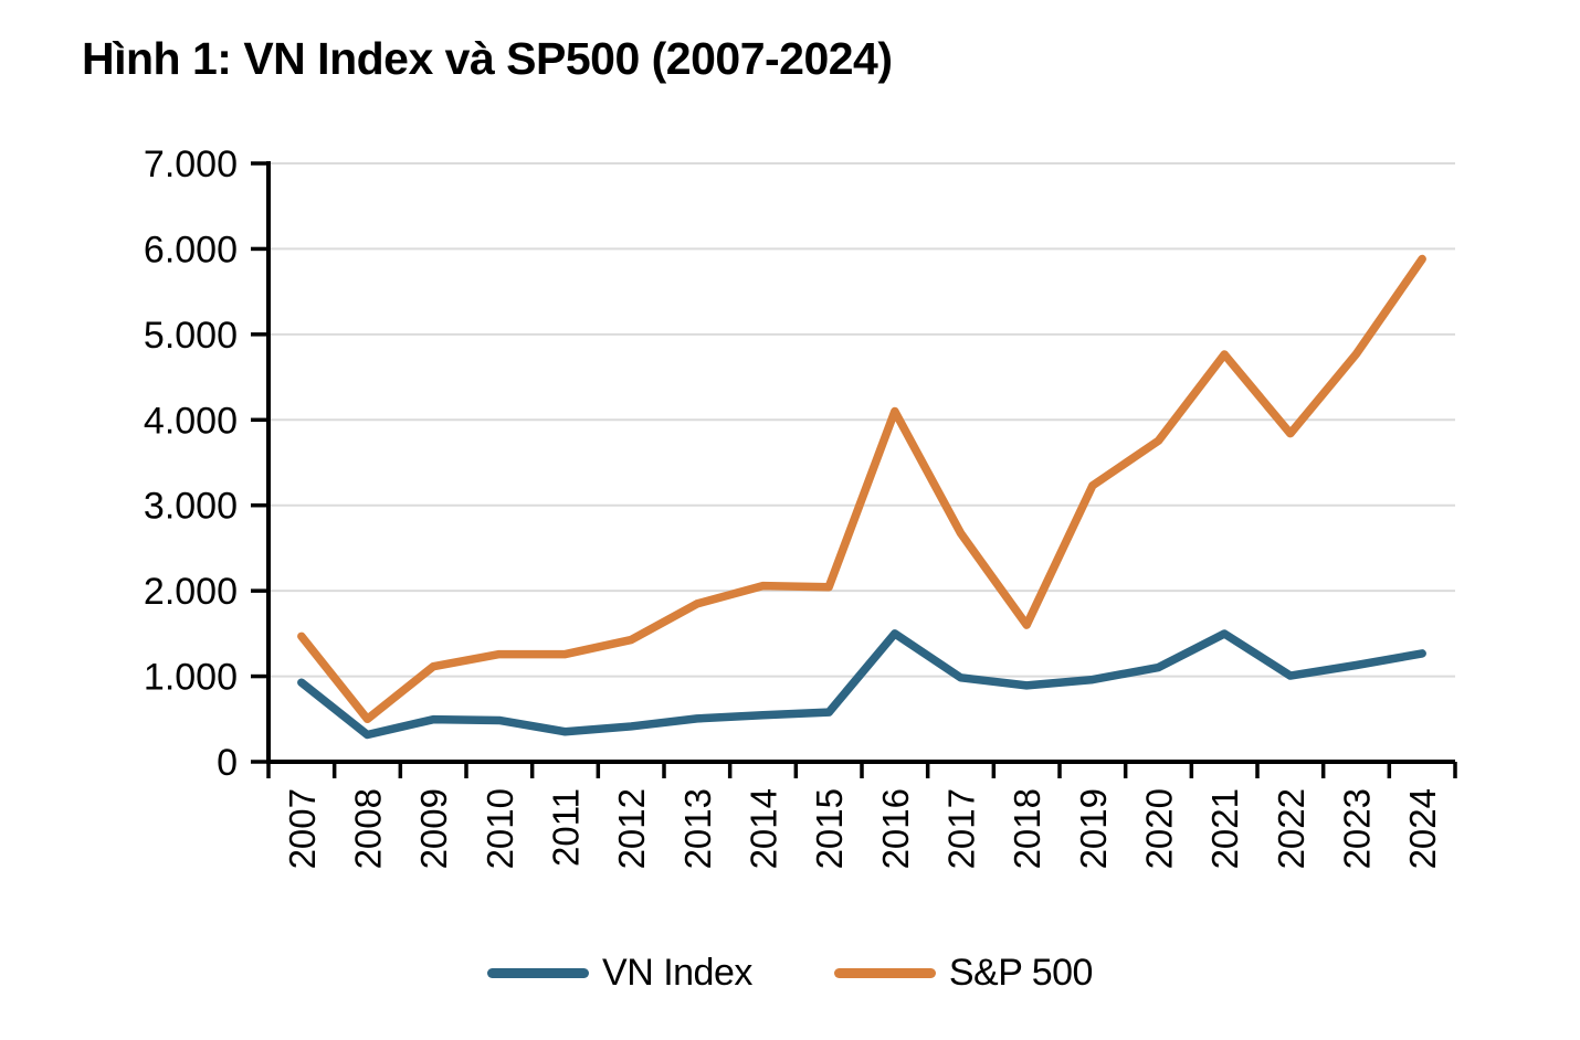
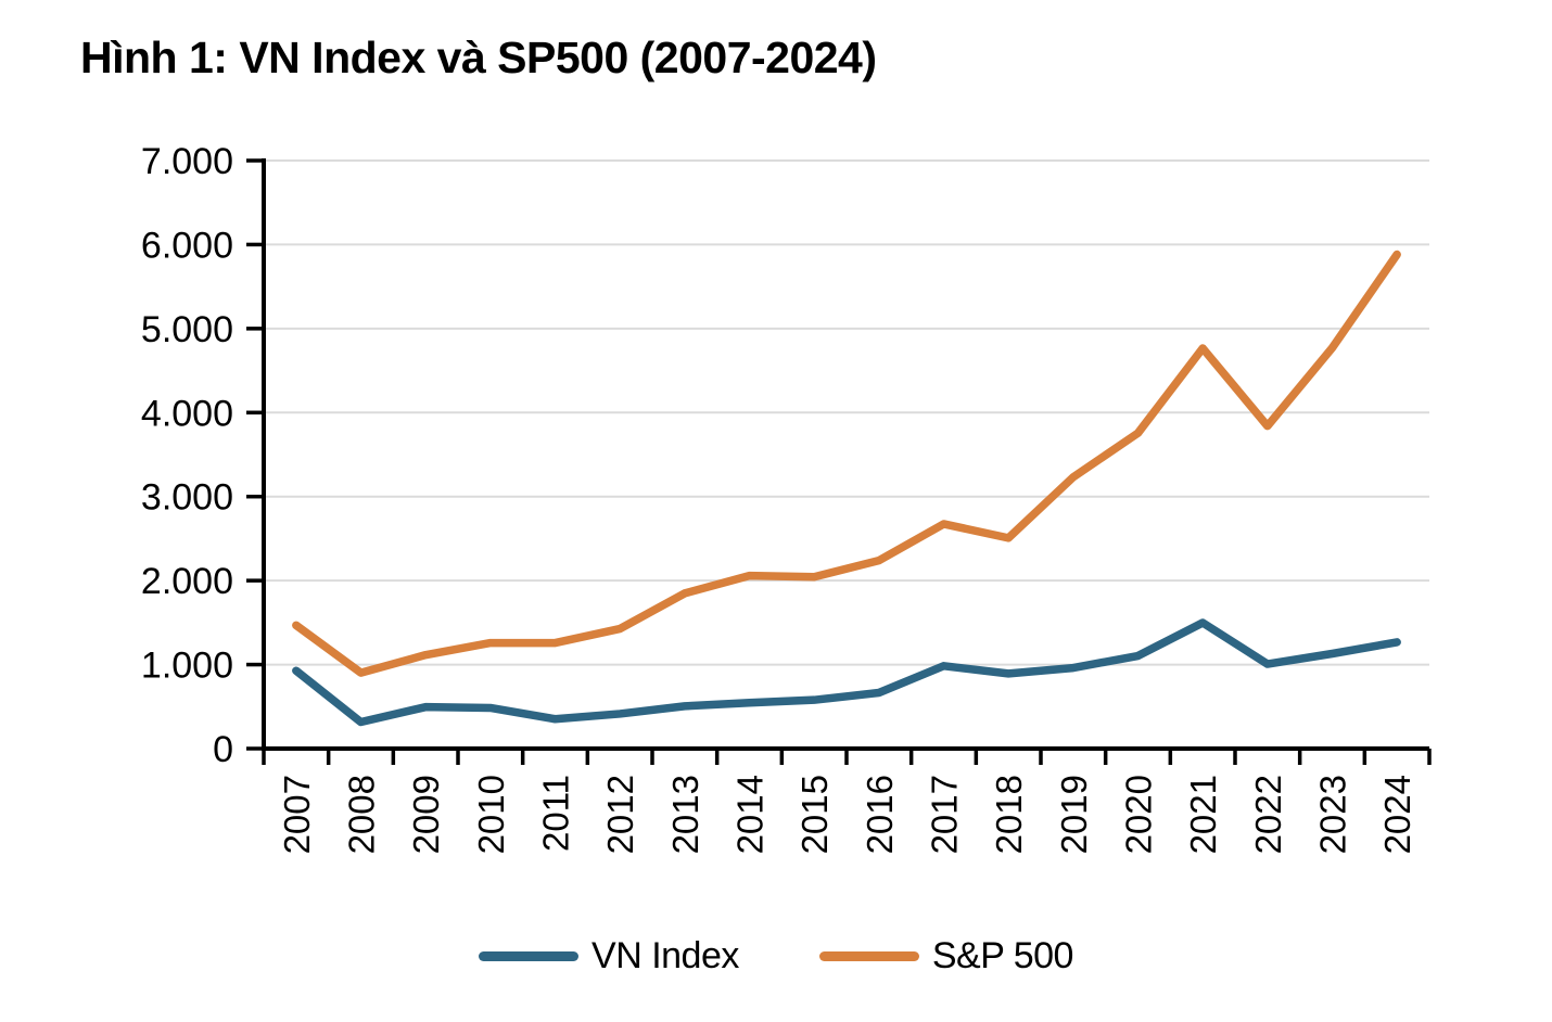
S&P 500/2008: 500 -> 900
VN Index/2016: 1500 -> 700
S&P 500/2016: 4100 -> 2200
S&P 500/2018: 1600 -> 2500
